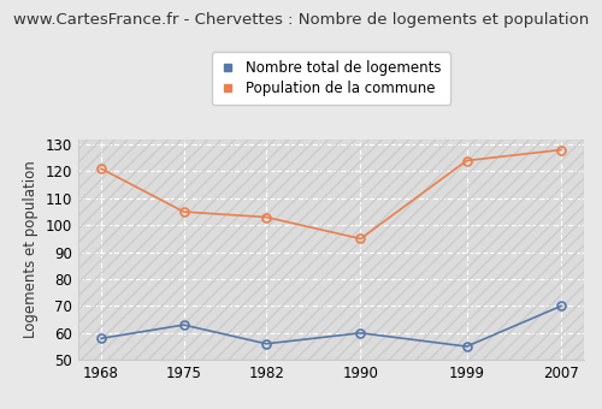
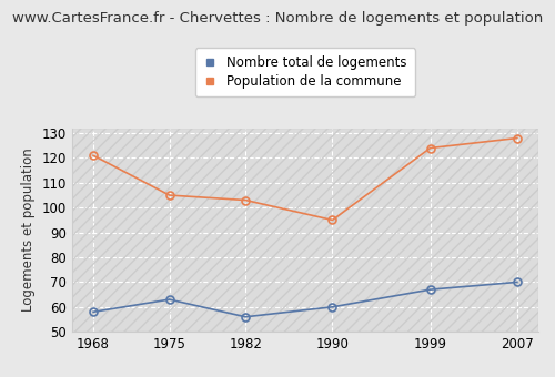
Nombre total de logements/1999: 55 -> 67
